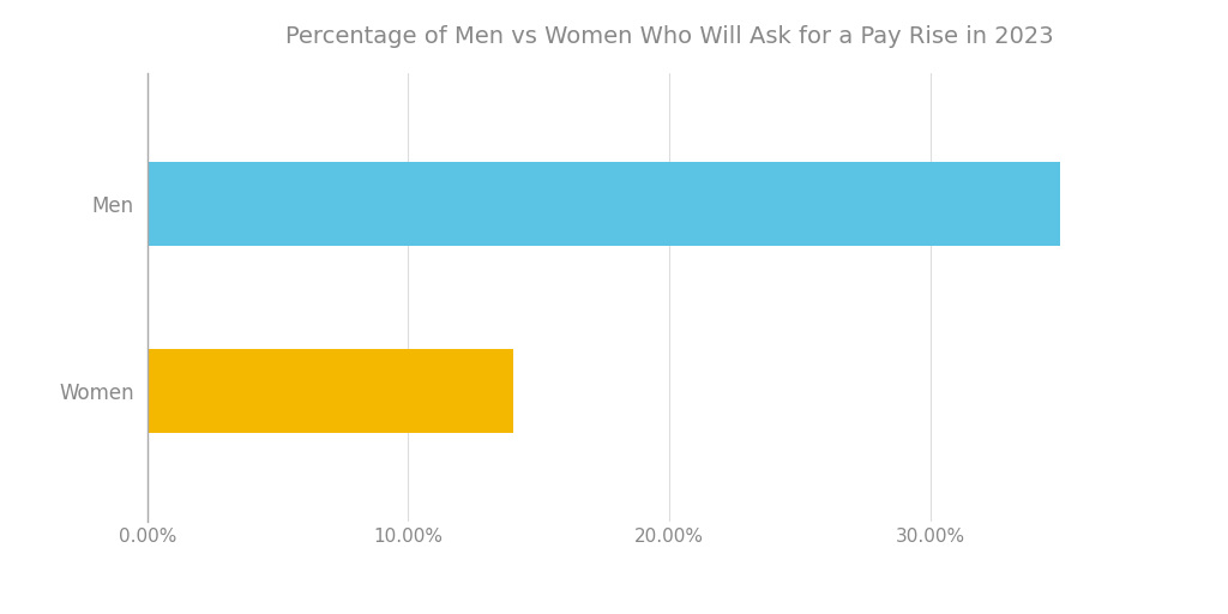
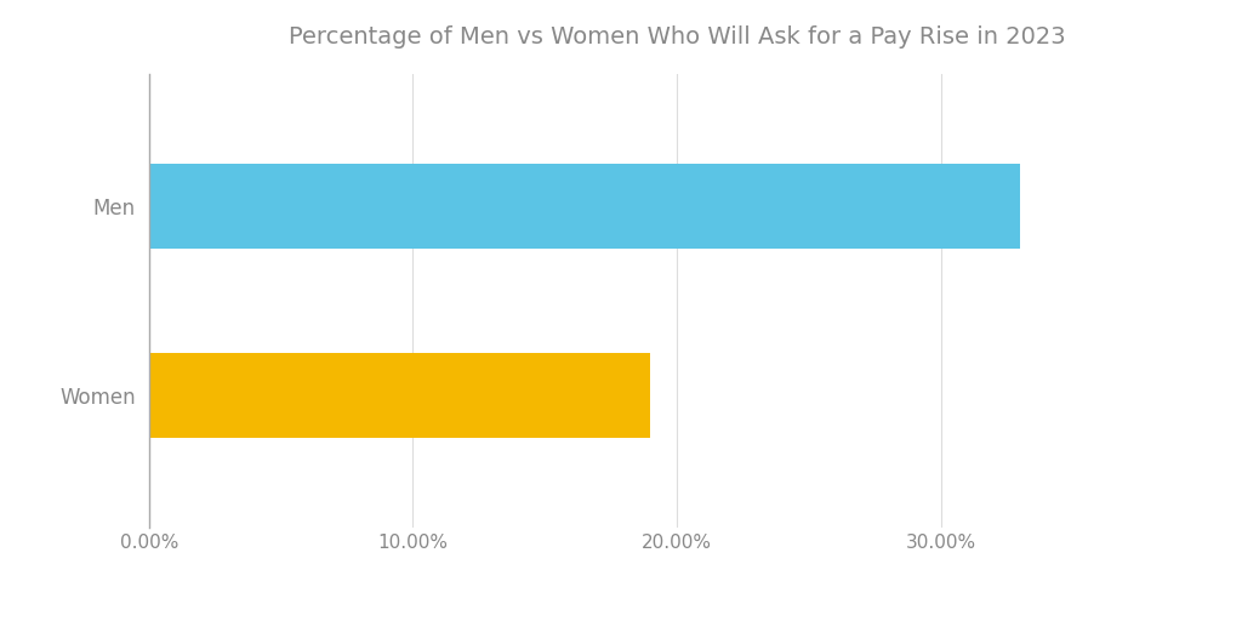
Men: 35% -> 33%
Women: 14% -> 19%
